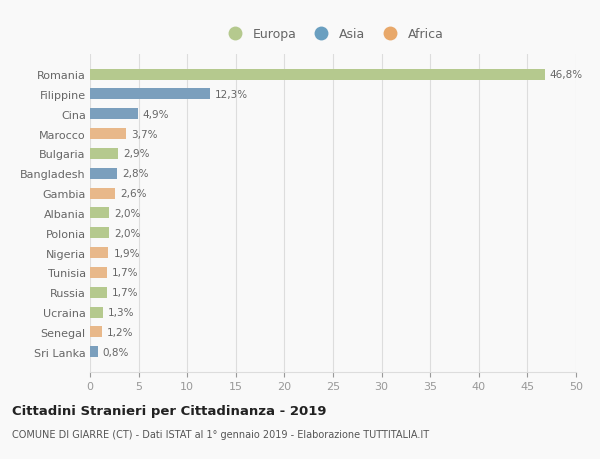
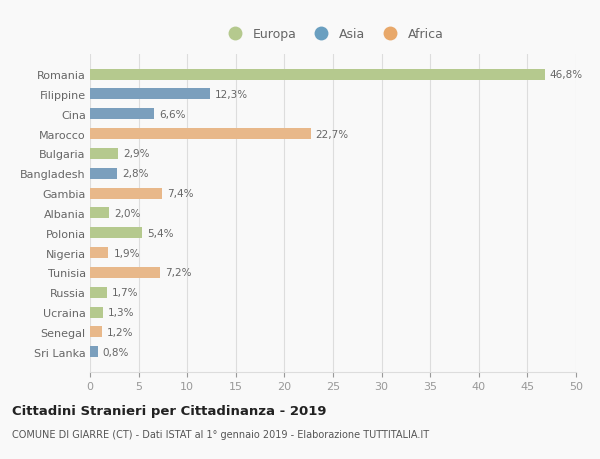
Cina: 4,9% -> 6,6%
Marocco: 3,7% -> 22,7%
Gambia: 2,6% -> 7,4%
Polonia: 2,0% -> 5,4%
Tunisia: 1,7% -> 7,2%
